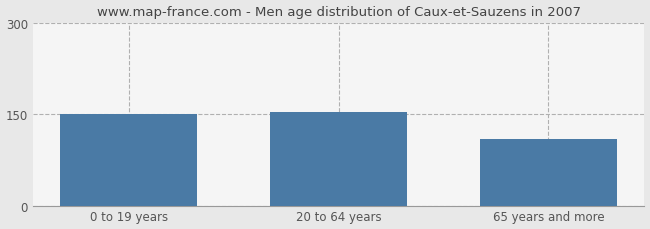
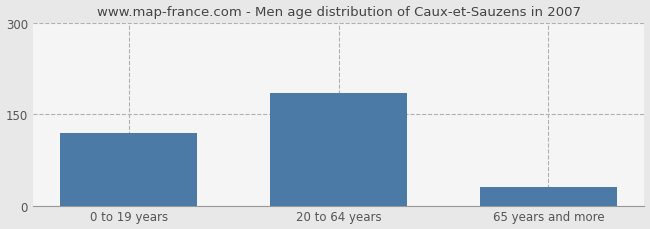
0 to 19 years: 150 -> 120
20 to 64 years: 154 -> 185
65 years and more: 110 -> 30
